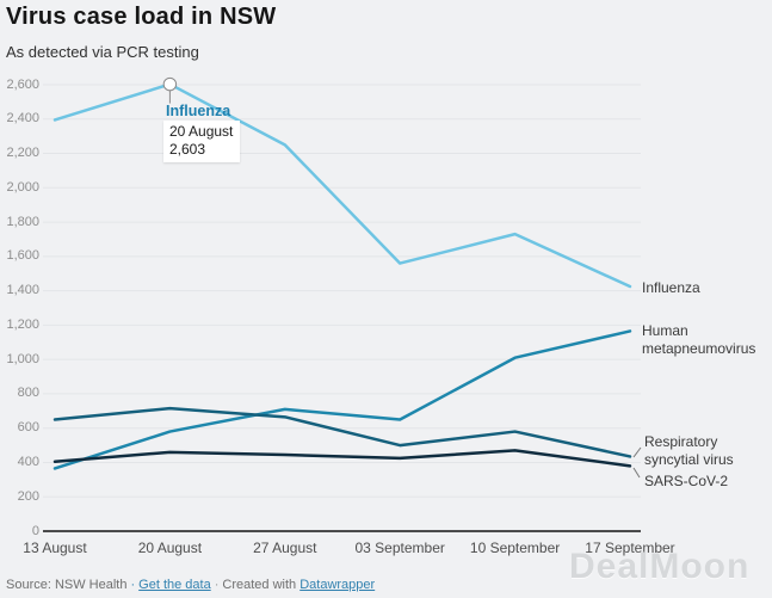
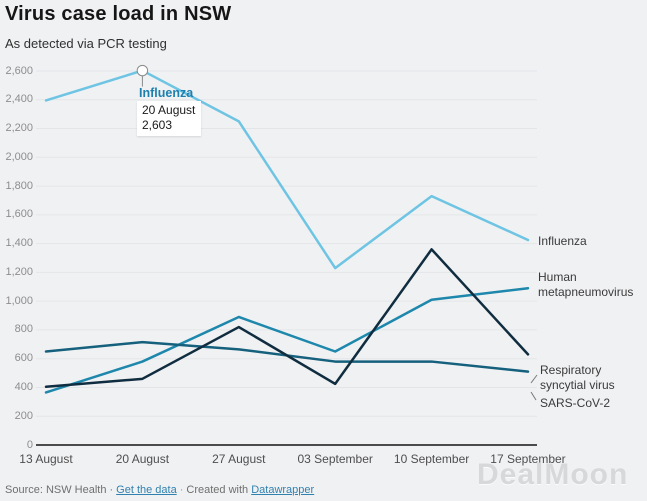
Human metapneumovirus/27 August: 710 -> 890
SARS-CoV-2/27 August: 440 -> 820
Influenza/03 September: 1560 -> 1230
Respiratory syncytial virus/03 September: 500 -> 580
SARS-CoV-2/10 September: 470 -> 1360
Human metapneumovirus/17 September: 1160 -> 1090
Respiratory syncytial virus/17 September: 440 -> 510
SARS-CoV-2/17 September: 380 -> 630
